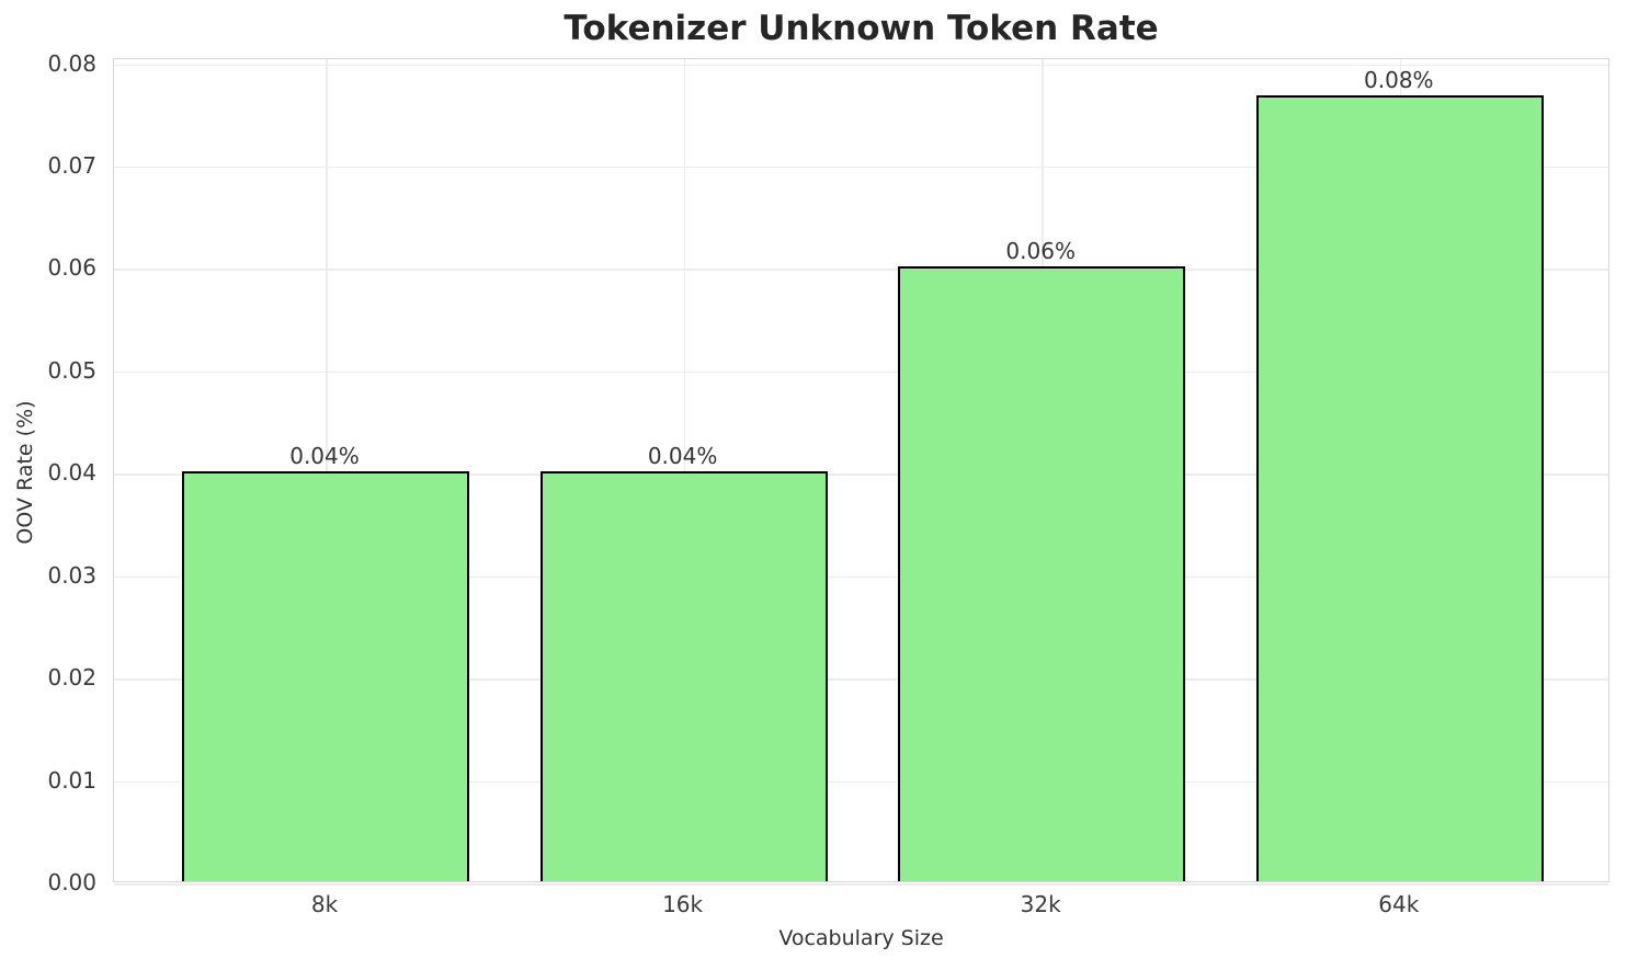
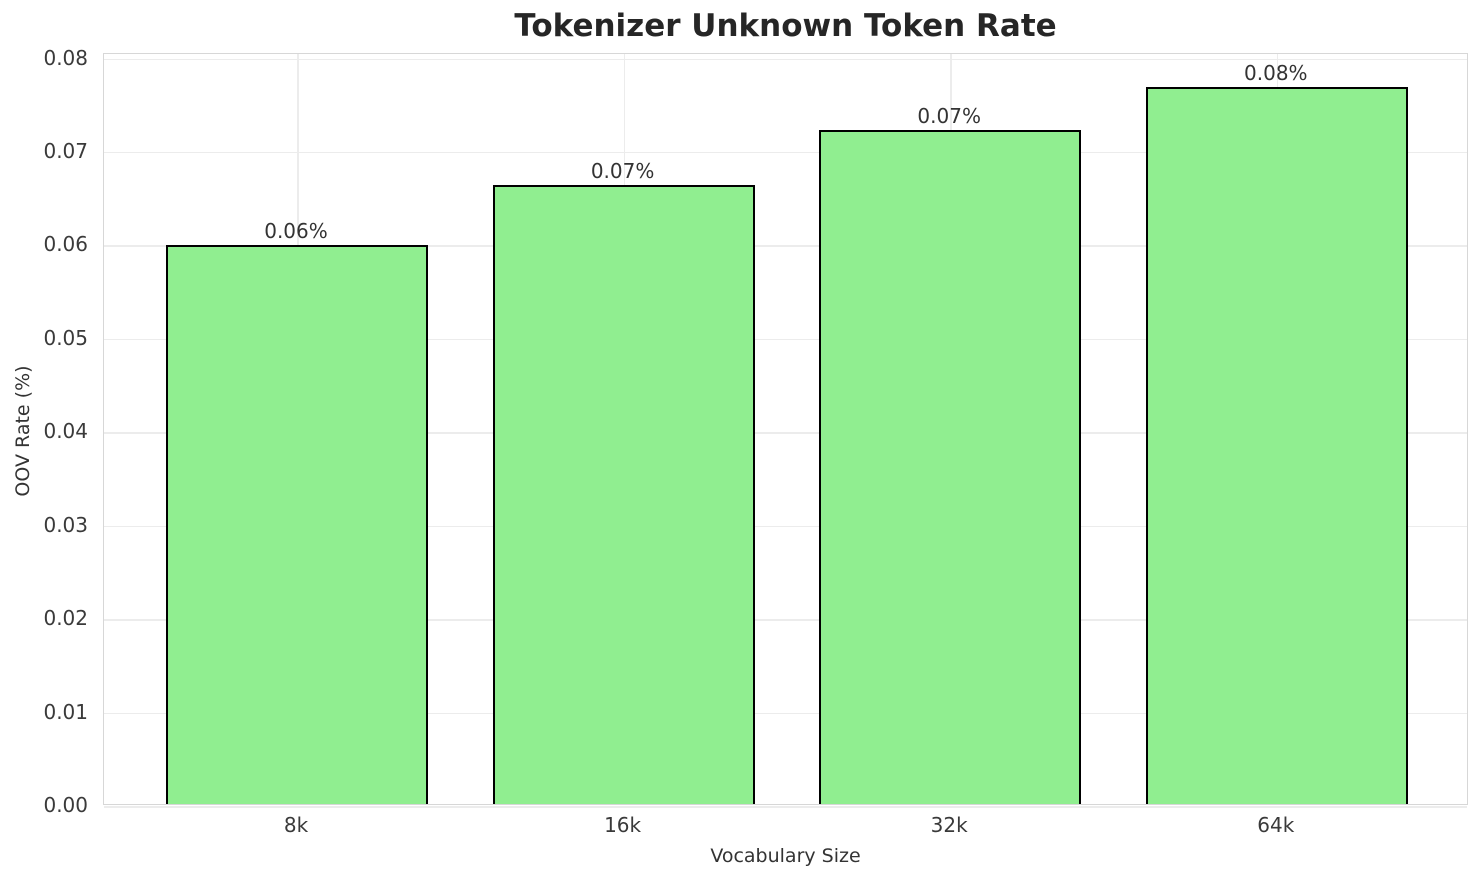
8k: 0.04% -> 0.06%
16k: 0.04% -> 0.07%
32k: 0.06% -> 0.07%
